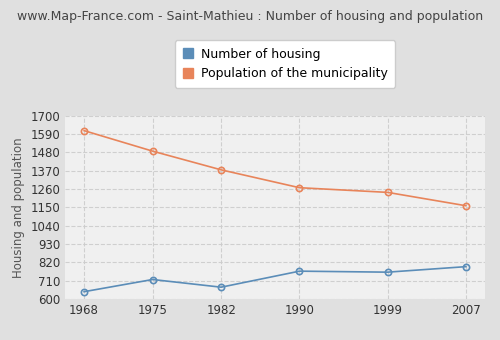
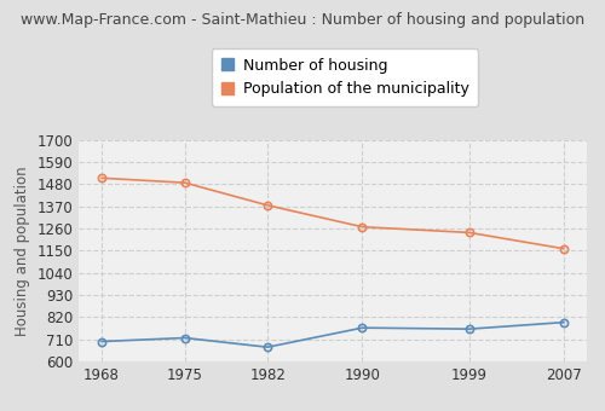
Number of housing/1968: 640 -> 700
Population of the municipality/1968: 1610 -> 1510
